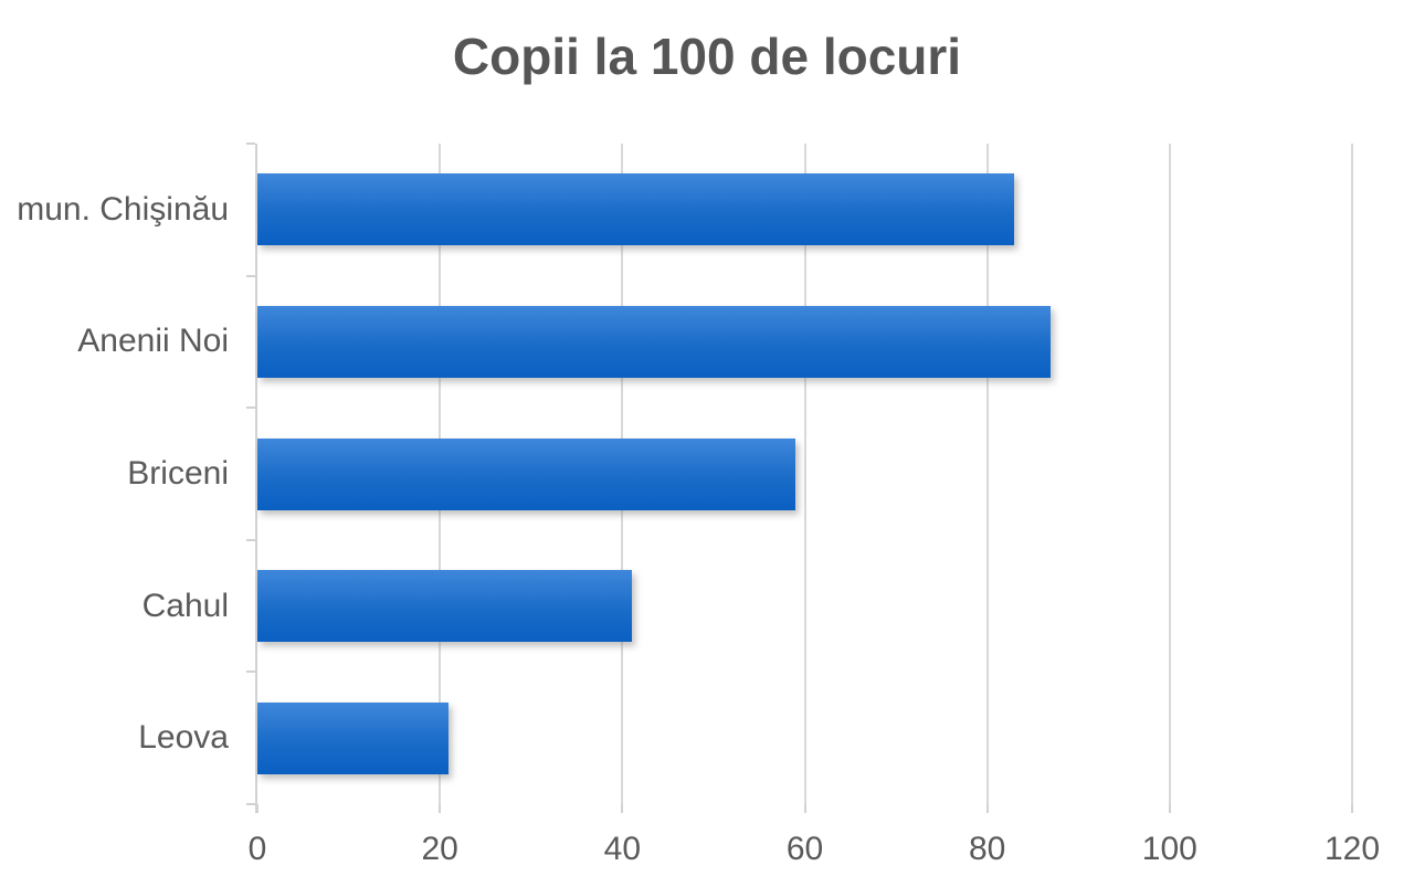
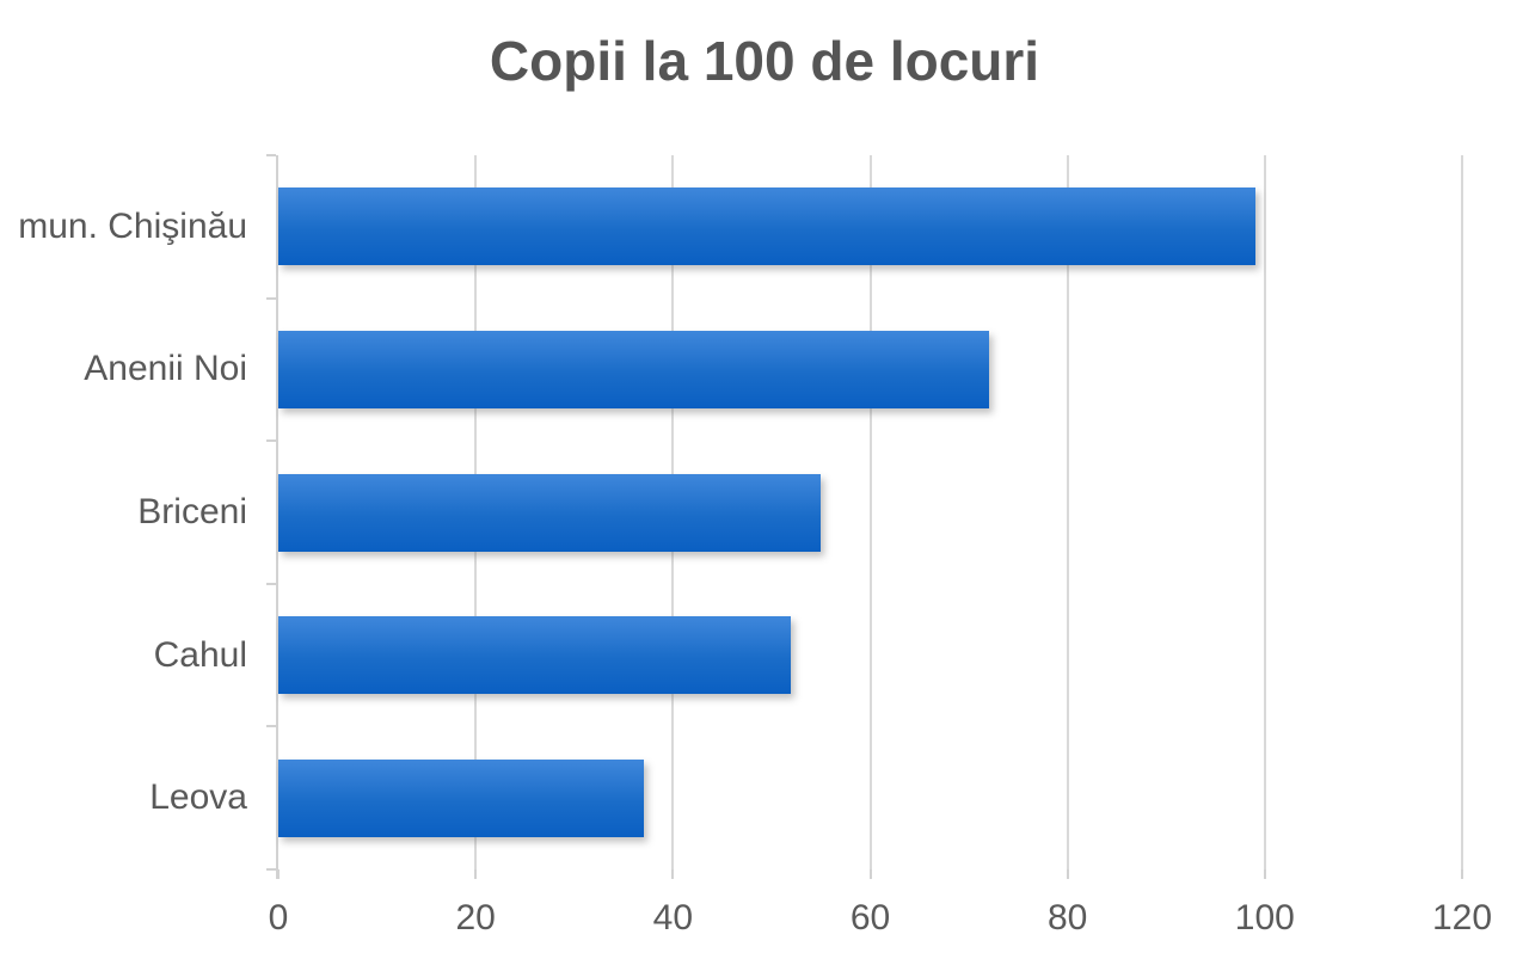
mun. Chişinău: 83 -> 99
Anenii Noi: 87 -> 72
Briceni: 59 -> 55
Cahul: 41 -> 52
Leova: 21 -> 37
